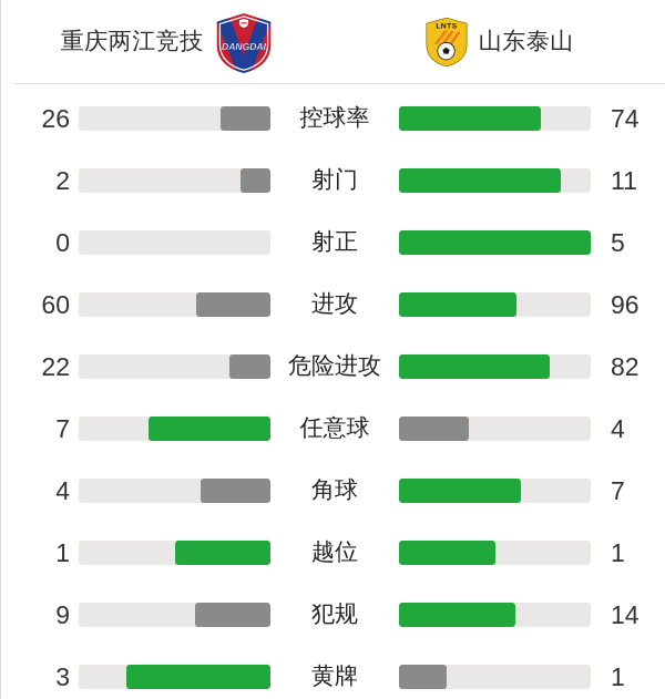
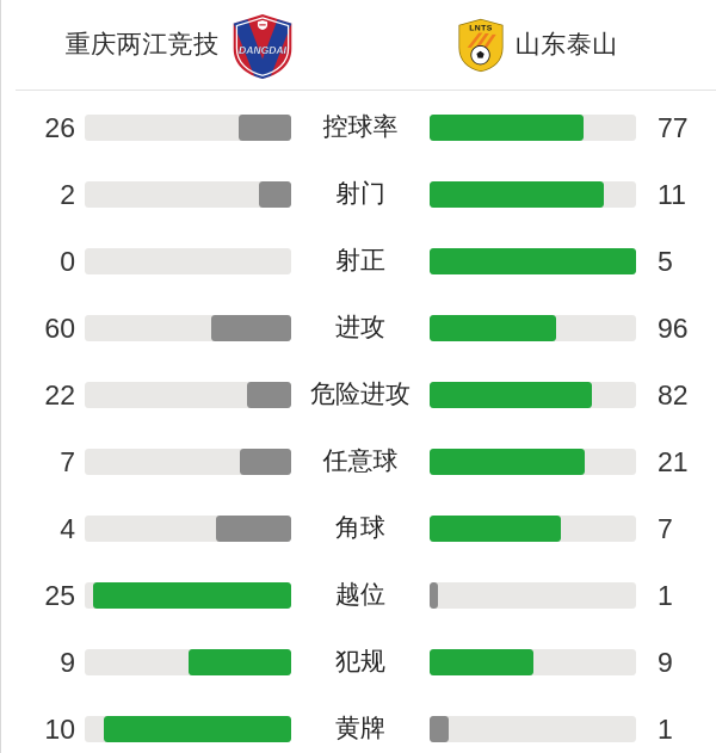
山东泰山/控球率: 74 -> 77
山东泰山/任意球: 4 -> 21
重庆两江竞技/越位: 1 -> 25
山东泰山/犯规: 14 -> 9
重庆两江竞技/黄牌: 3 -> 10
